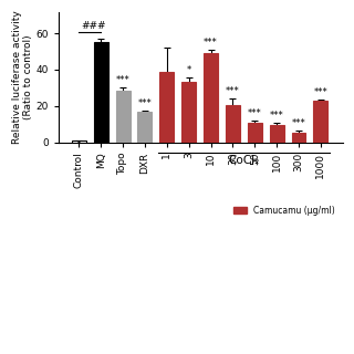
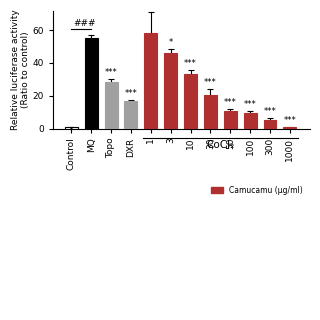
1: 39 -> 58
3: 33 -> 46
10: 49 -> 34
1000: 23 -> 1
